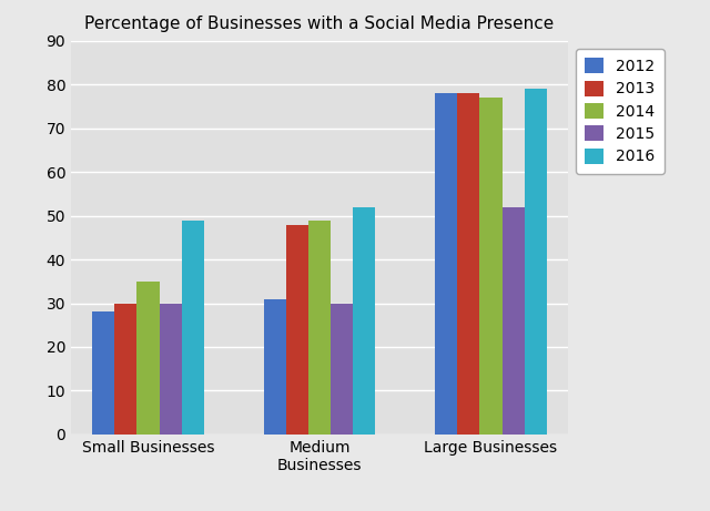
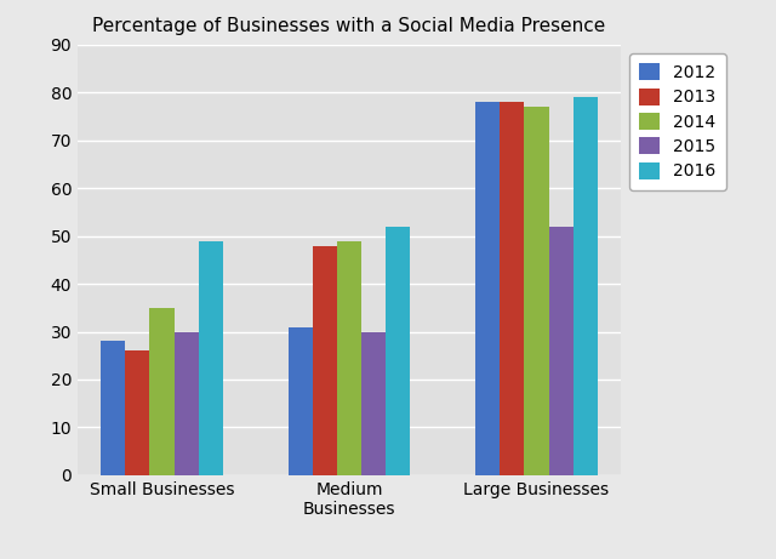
2013/Small Businesses: 30 -> 26
